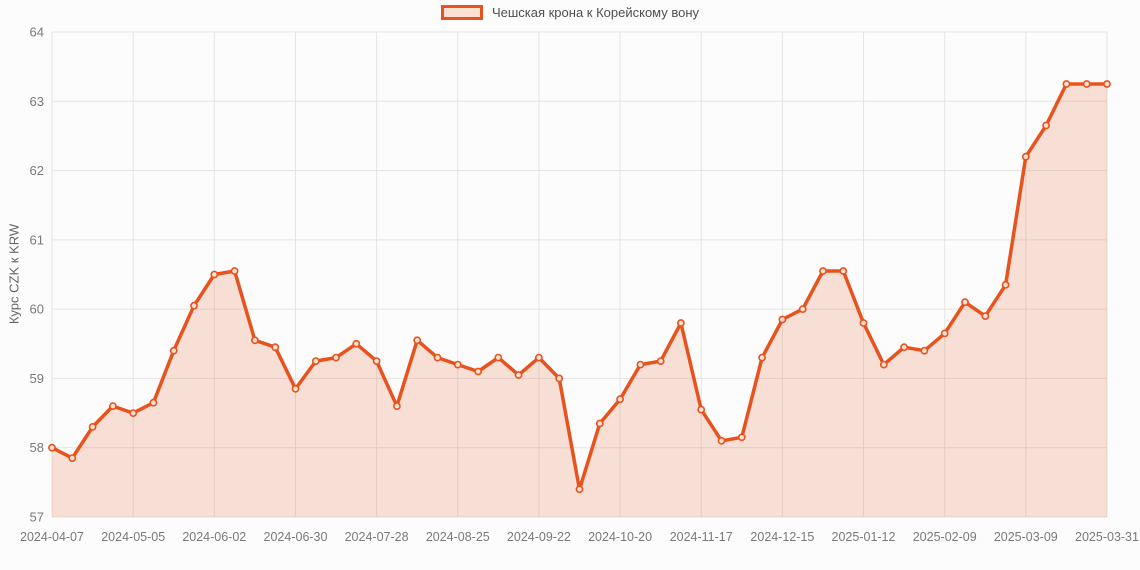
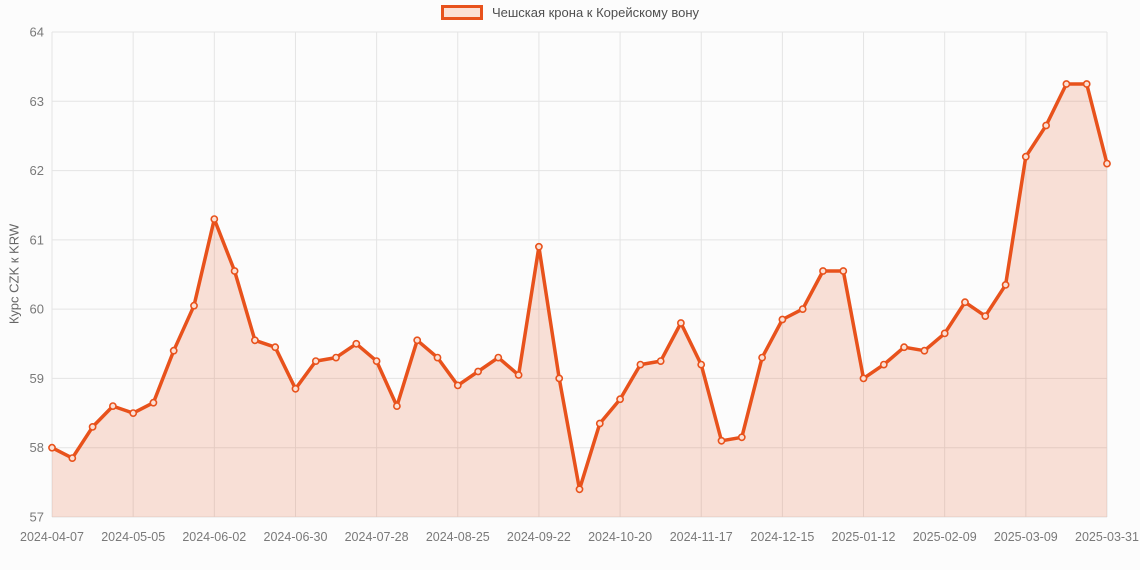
2024-06-02: 60.5 -> 61.3
2024-08-25: 59.2 -> 58.9
2024-09-22: 59.3 -> 60.9
2024-11-17: 58.5 -> 59.2
2025-01-12: 59.8 -> 59.0
2025-03-31: 63.2 -> 62.1
